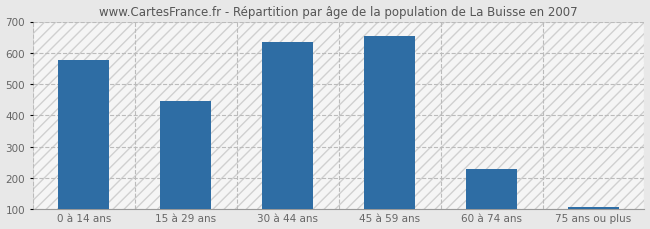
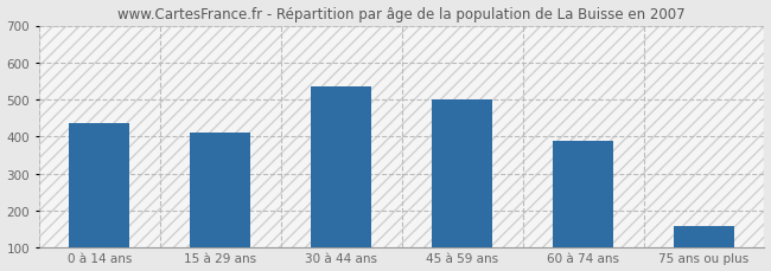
0 à 14 ans: 578 -> 435
15 à 29 ans: 447 -> 410
30 à 44 ans: 634 -> 535
45 à 59 ans: 655 -> 500
60 à 74 ans: 228 -> 390
75 ans ou plus: 106 -> 160
